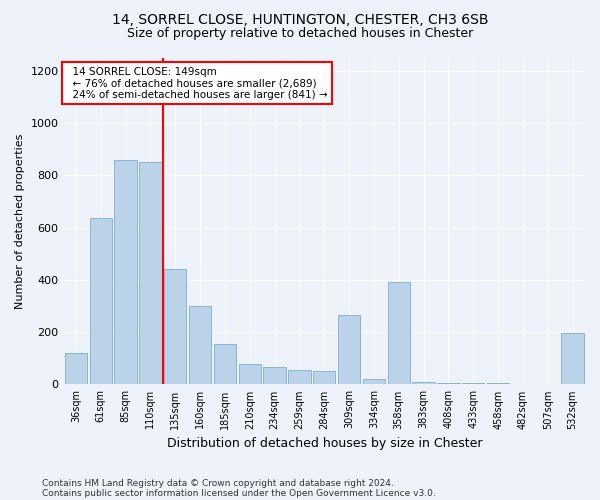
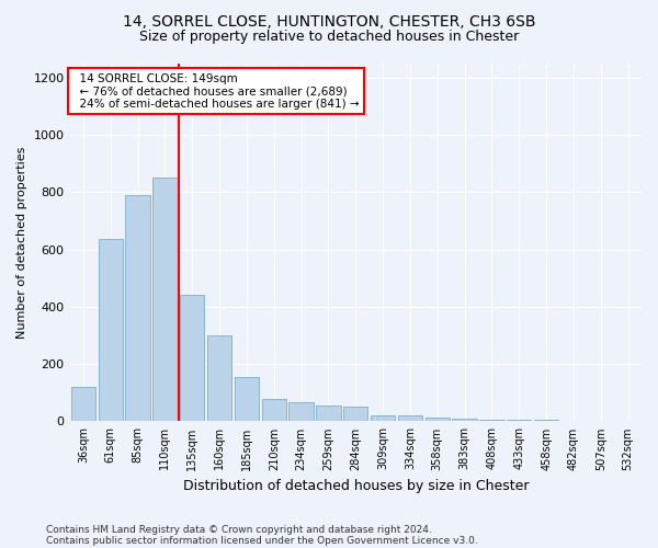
85sqm: 860 -> 790
309sqm: 265 -> 20
358sqm: 390 -> 12
532sqm: 195 -> 3
